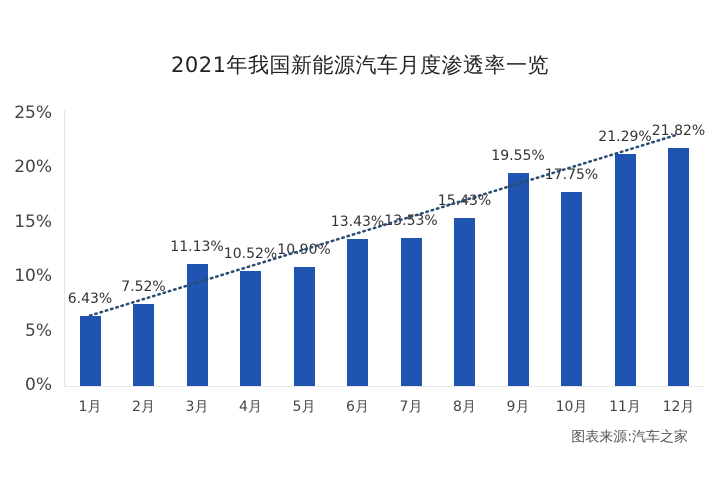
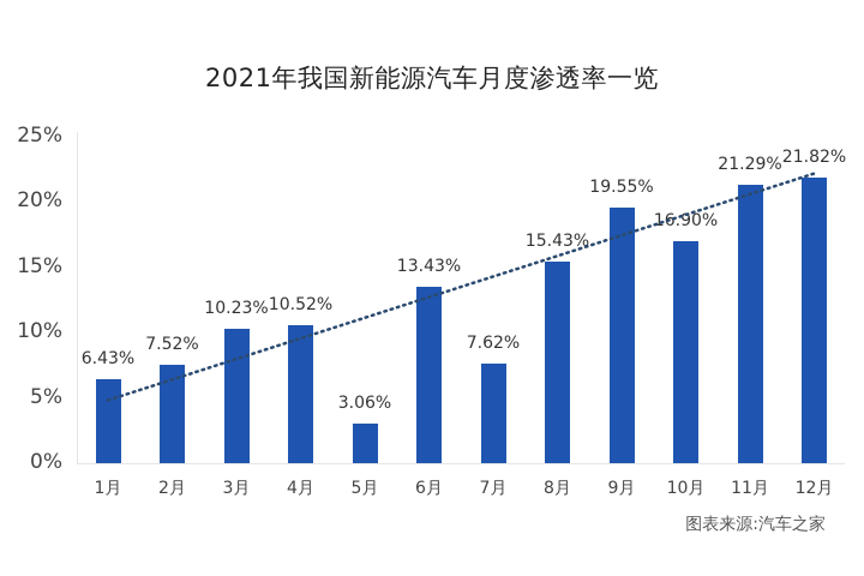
3月: 11.13% -> 10.23%
5月: 10.90% -> 3.06%
7月: 13.53% -> 7.62%
10月: 17.75% -> 16.90%
